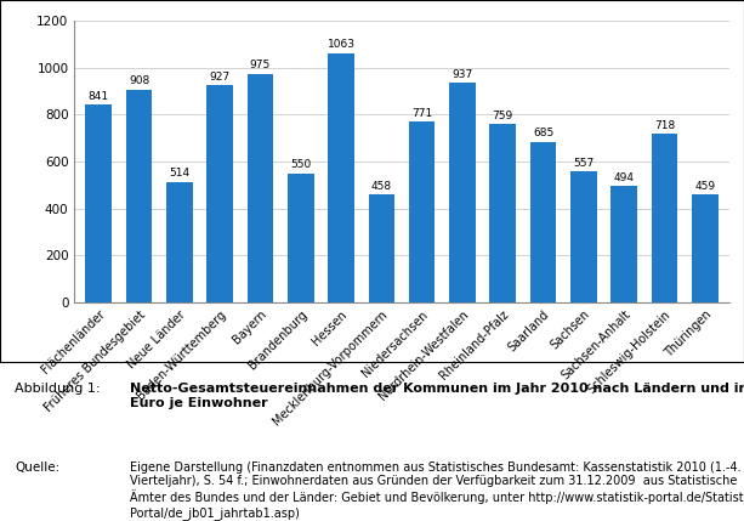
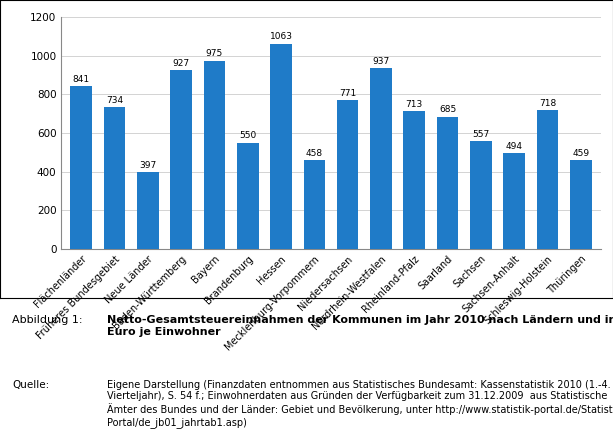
Früheres Bundesgebiet: 908 -> 734
Neue Länder: 514 -> 397
Rheinland-Pfalz: 759 -> 713
